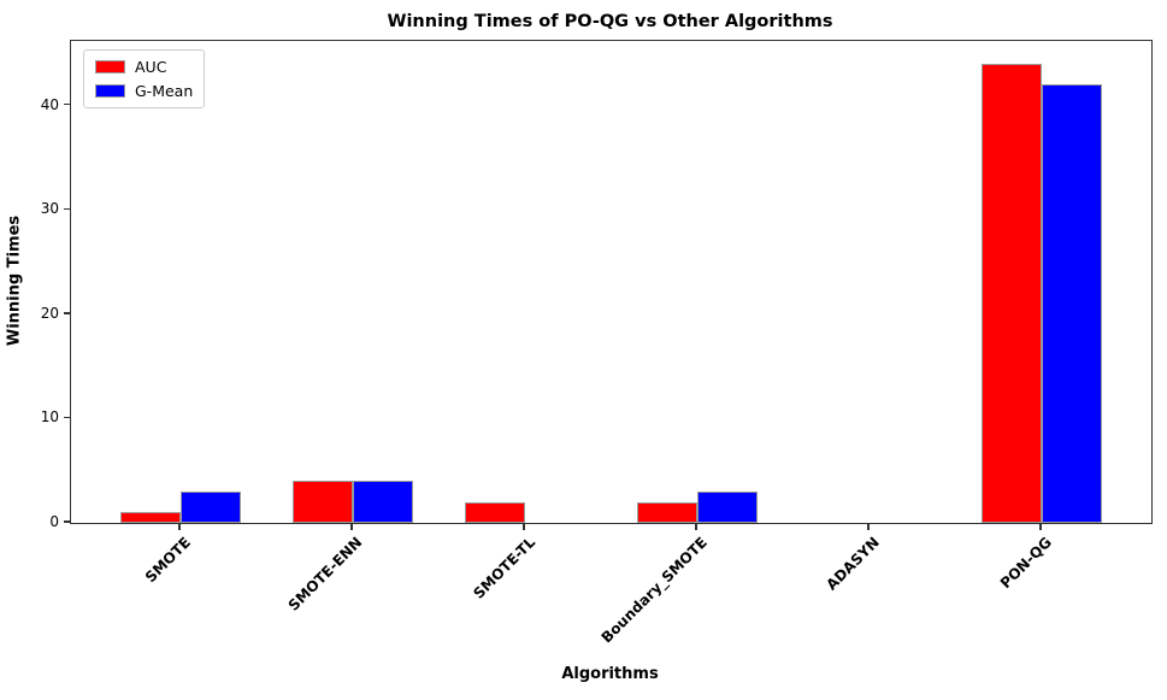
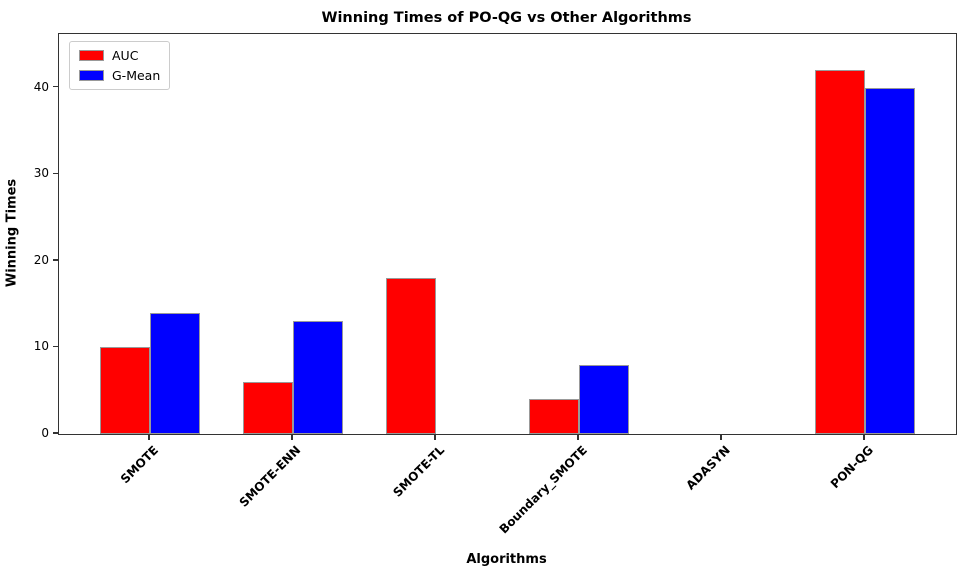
AUC/SMOTE: 1 -> 10
G-Mean/SMOTE: 3 -> 14
AUC/SMOTE-ENN: 4 -> 6
G-Mean/SMOTE-ENN: 4 -> 13
AUC/SMOTE-TL: 2 -> 18
AUC/Boundary_SMOTE: 2 -> 4
G-Mean/Boundary_SMOTE: 3 -> 8
AUC/PON-QG: 44 -> 42
G-Mean/PON-QG: 42 -> 40
